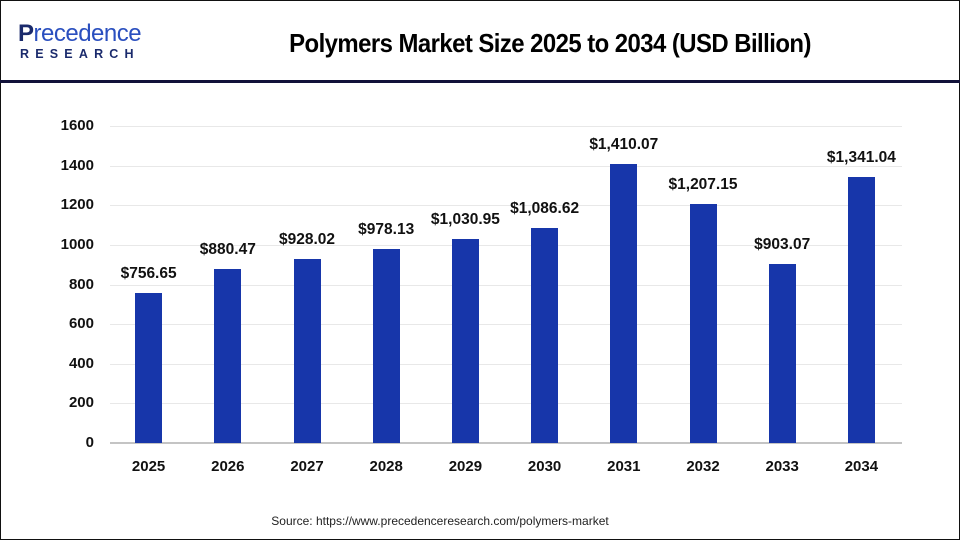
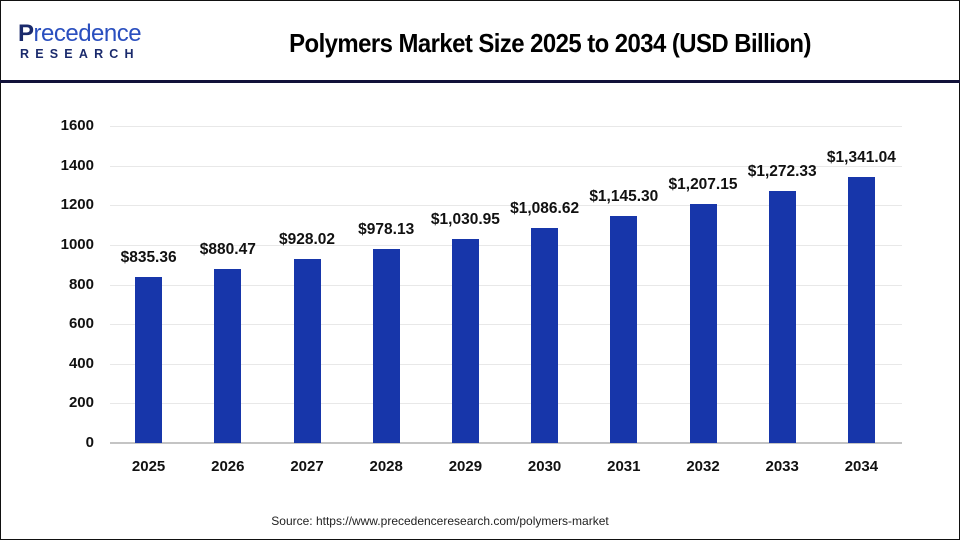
2025: $756.65 -> $835.36
2031: $1,410.07 -> $1,145.30
2033: $903.07 -> $1,272.33
